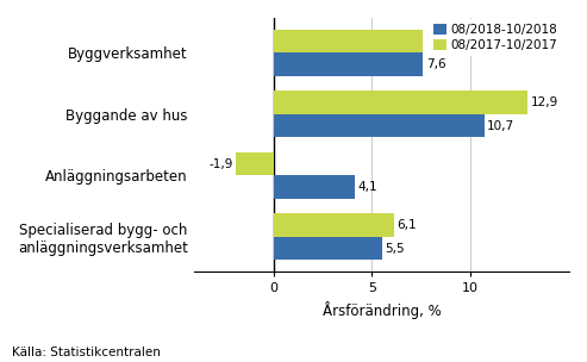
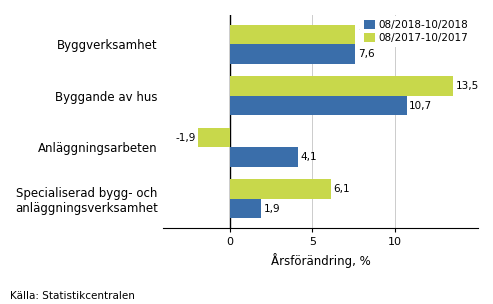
08/2017-10/2017/Byggande av hus: 12,9 -> 13,5
08/2018-10/2018/Specialiserad bygg- och anläggningsverksamhet: 5,5 -> 1,9
